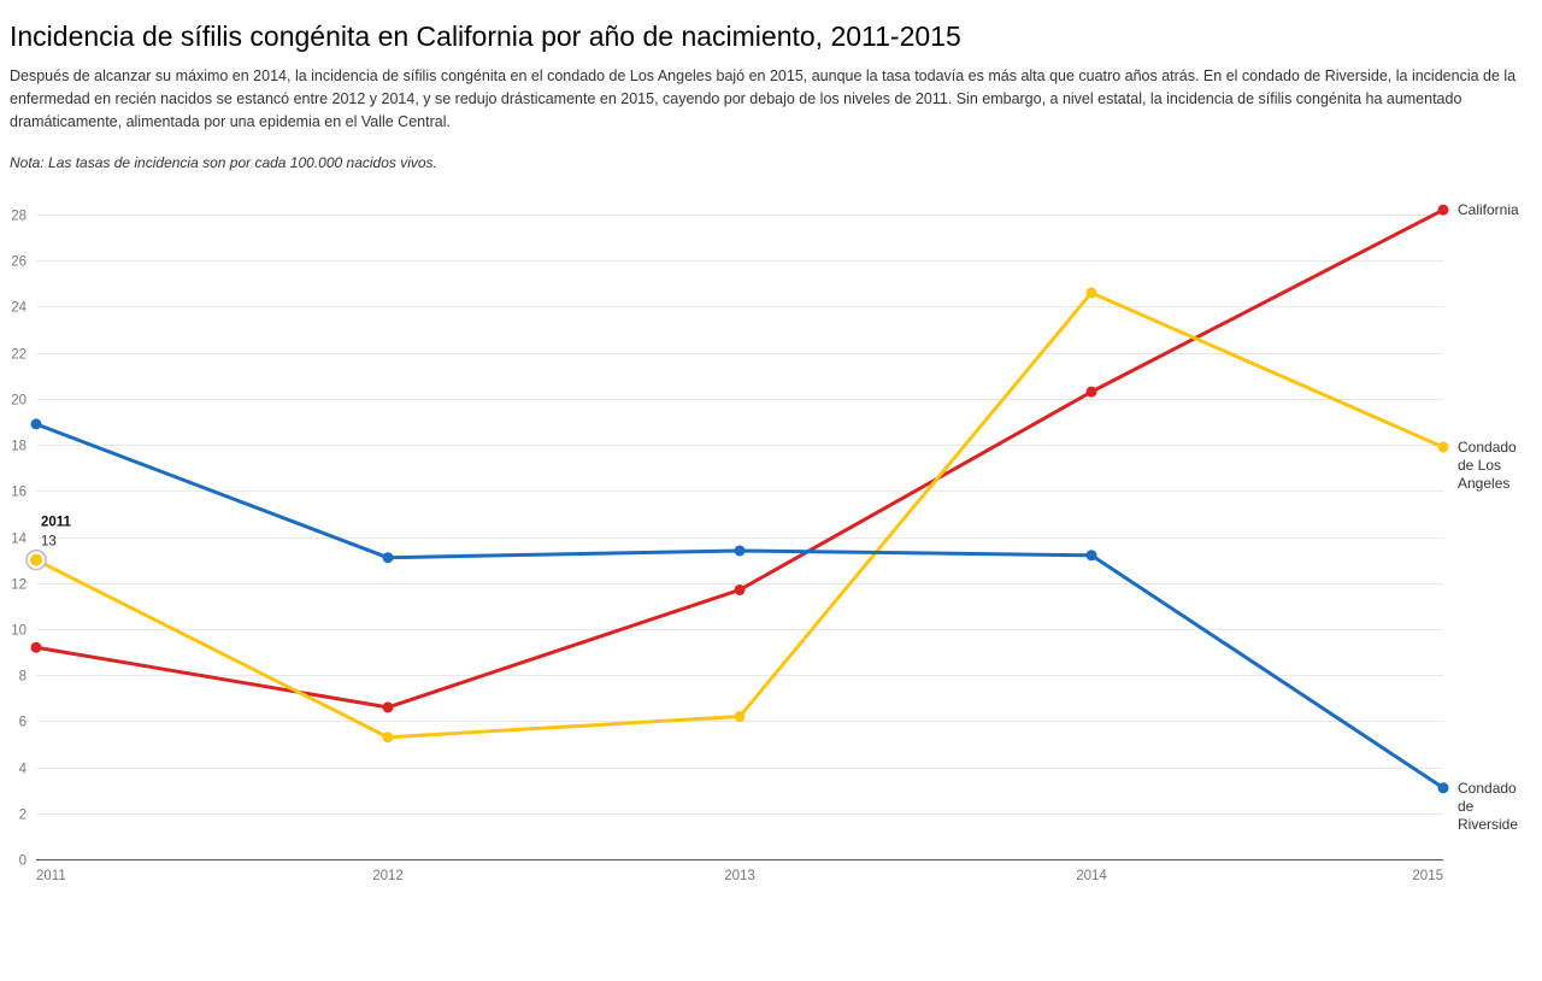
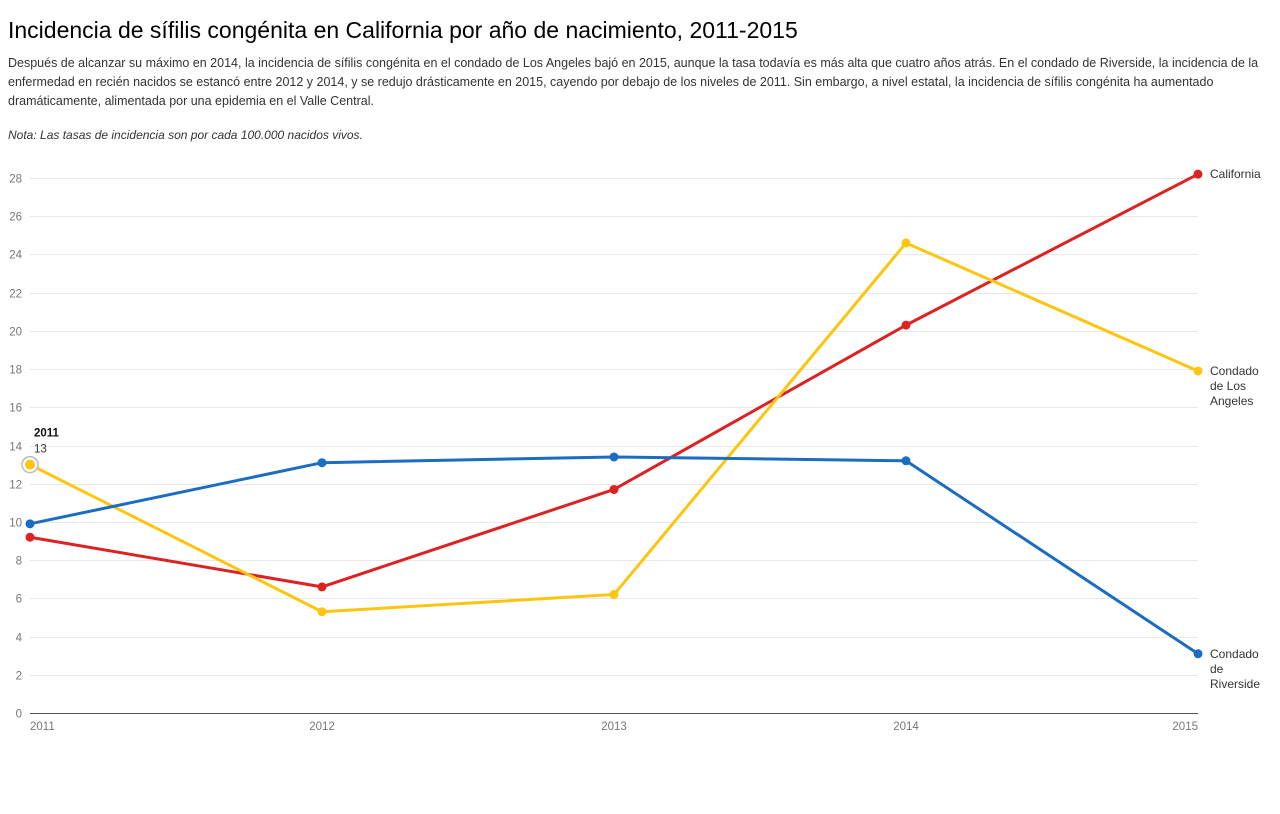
Condado de Riverside/2011: 18.9 -> 9.9
